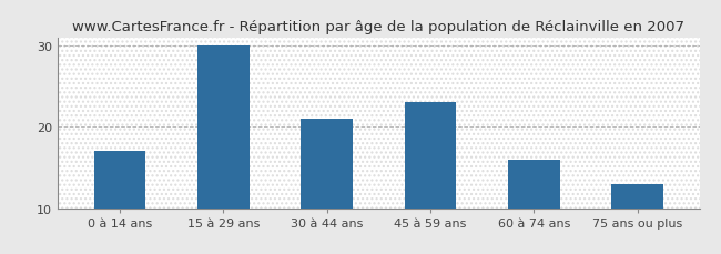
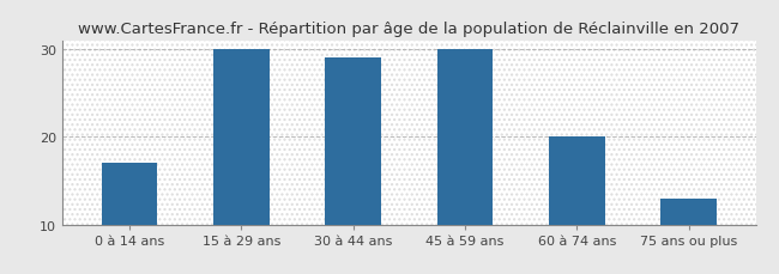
30 à 44 ans: 21 -> 29
45 à 59 ans: 23 -> 30
60 à 74 ans: 16 -> 20
